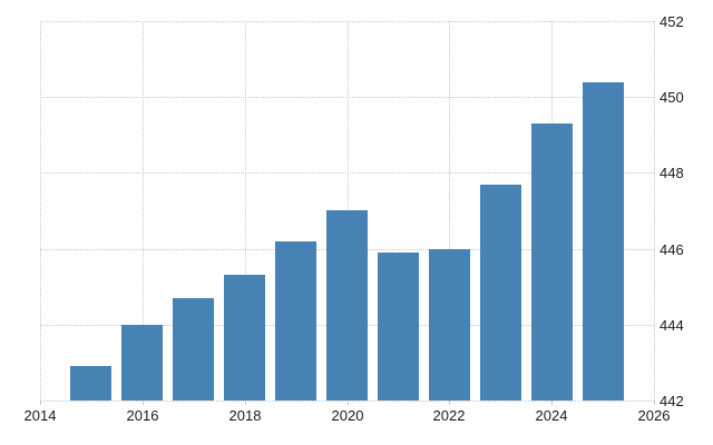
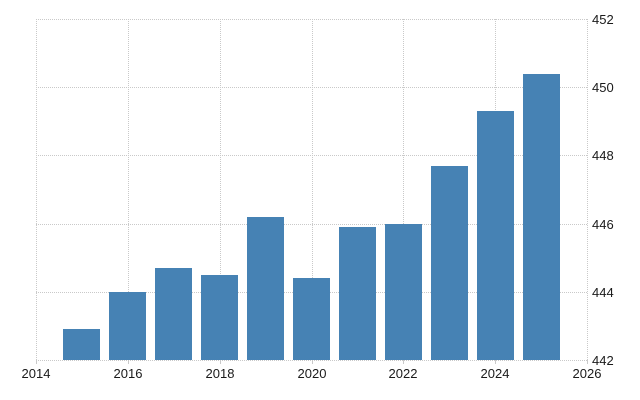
2018: 445.3 -> 444.5
2020: 447.0 -> 444.4
